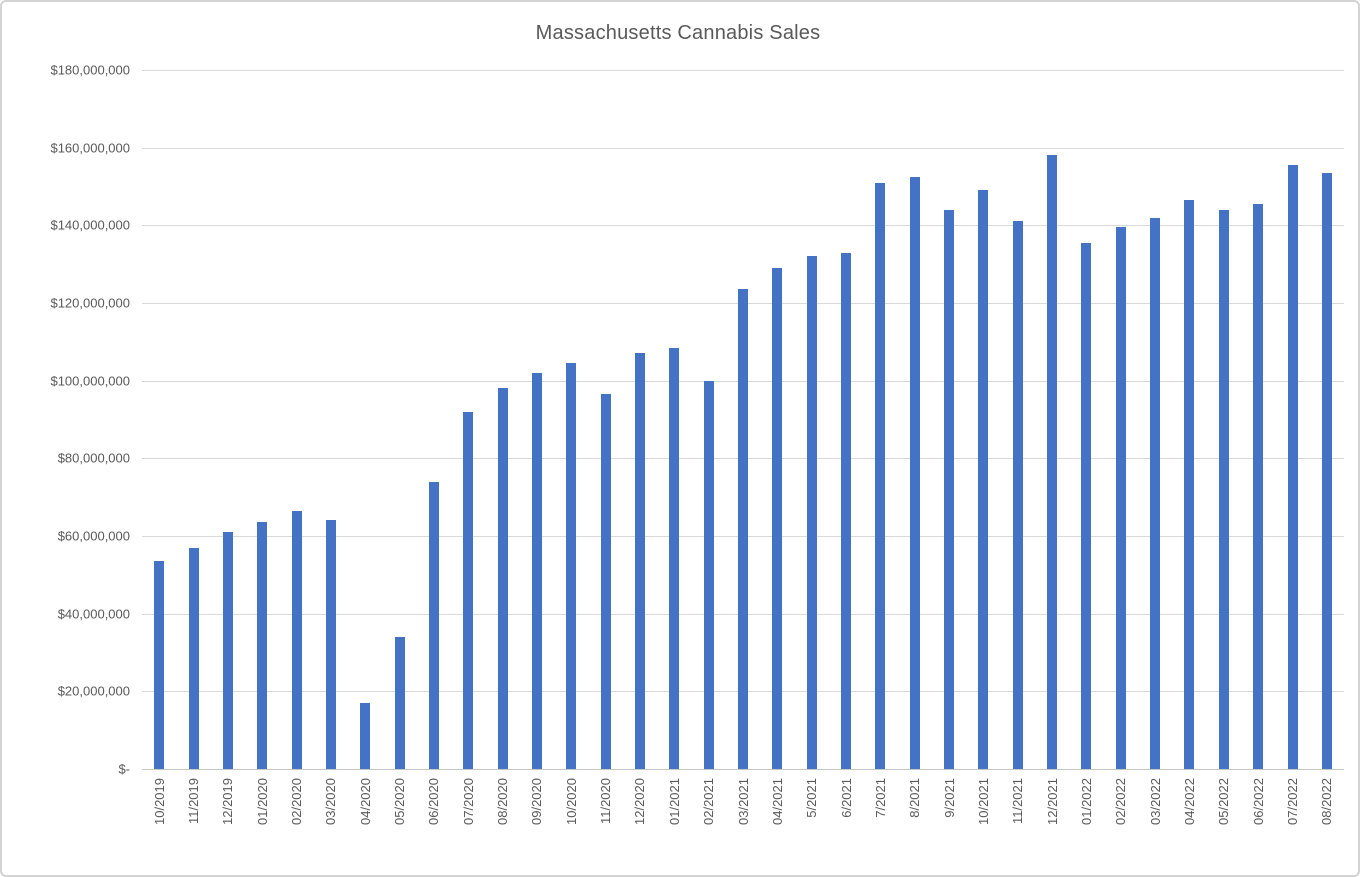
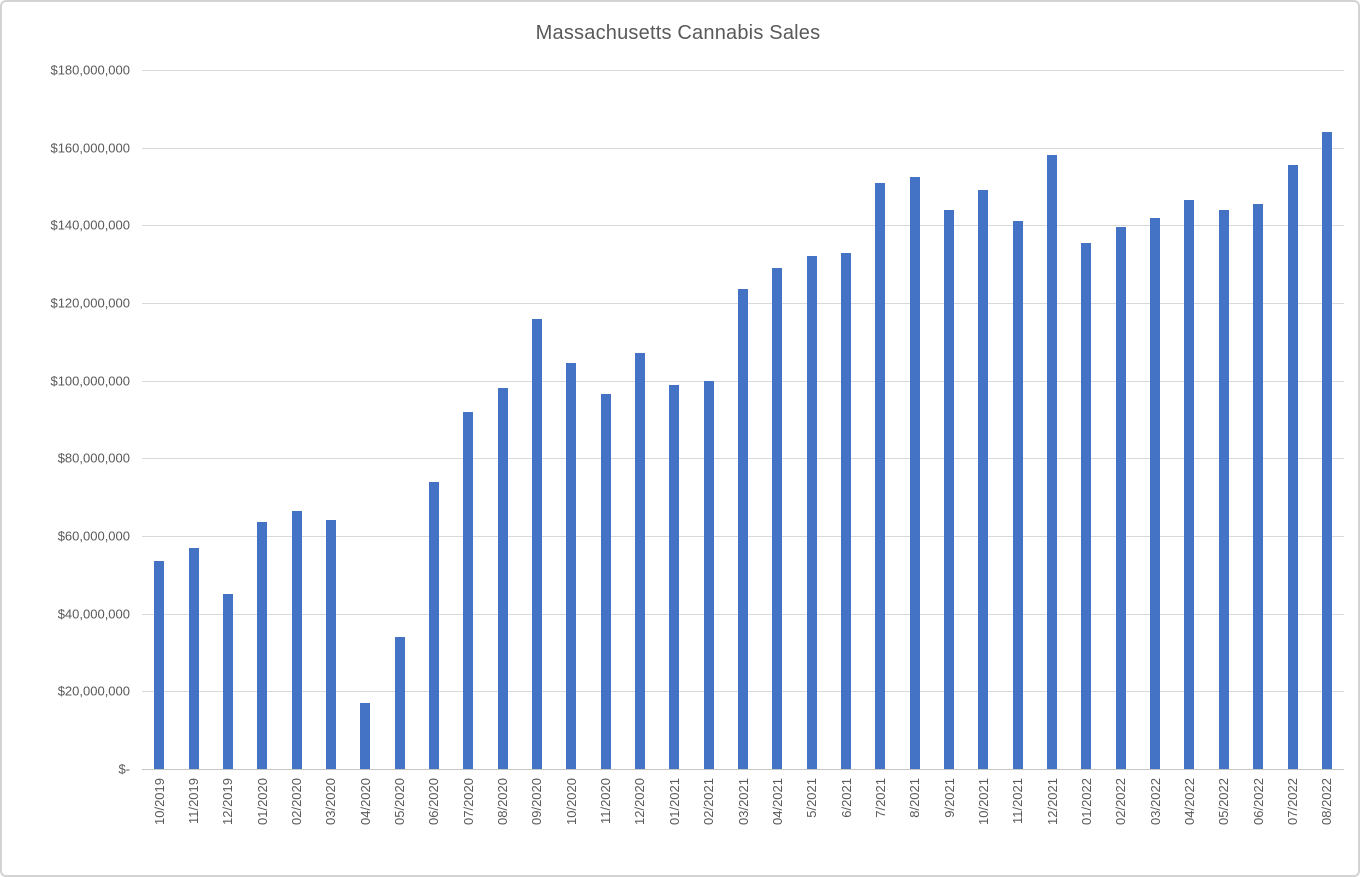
12/2019: $61000000 -> $45000000
09/2020: $102000000 -> $116000000
01/2021: $108000000 -> $99000000
08/2022: $154000000 -> $164000000
